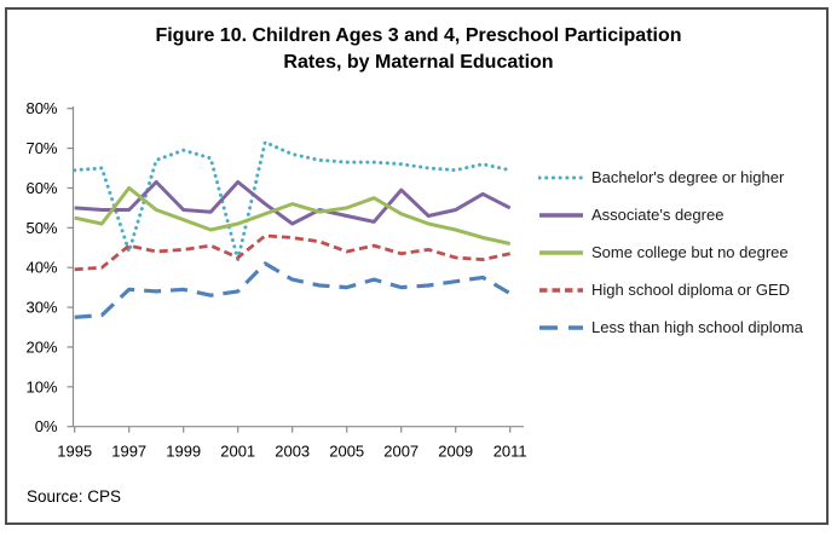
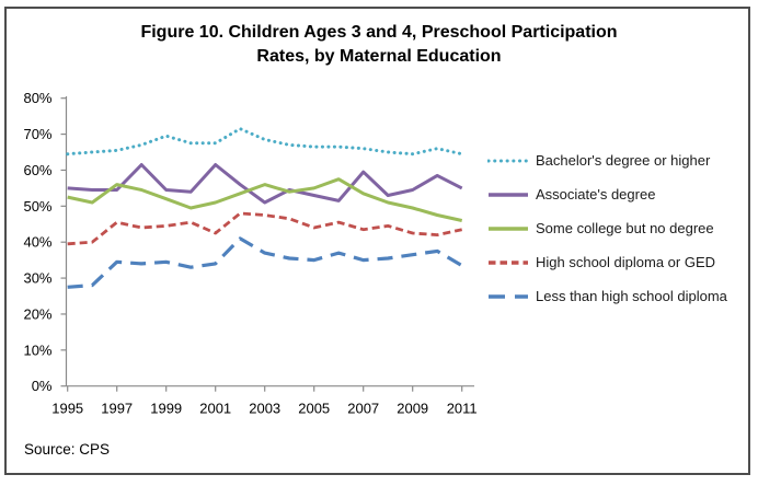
Bachelor's degree or higher/1997: 44% -> 66%
Some college but no degree/1997: 60% -> 56%
Bachelor's degree or higher/2001: 42% -> 68%
